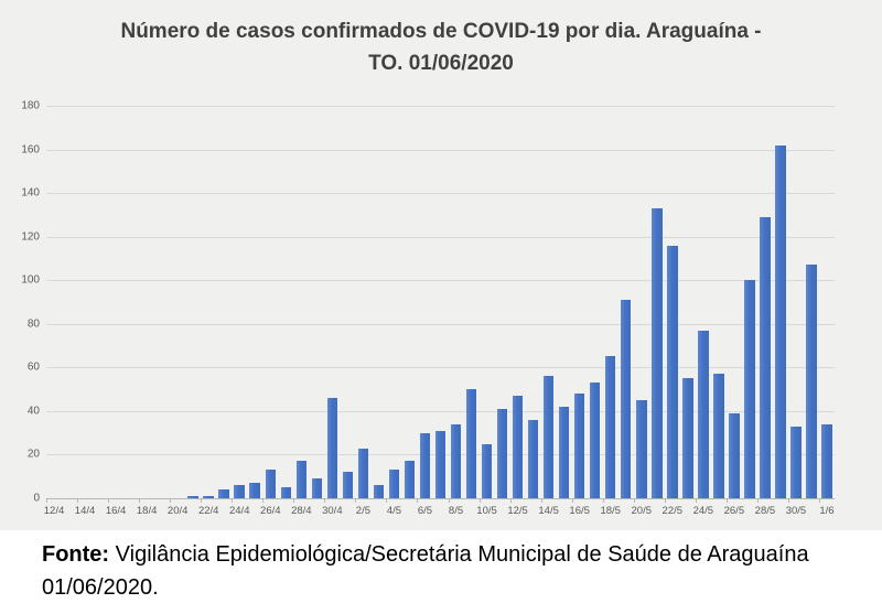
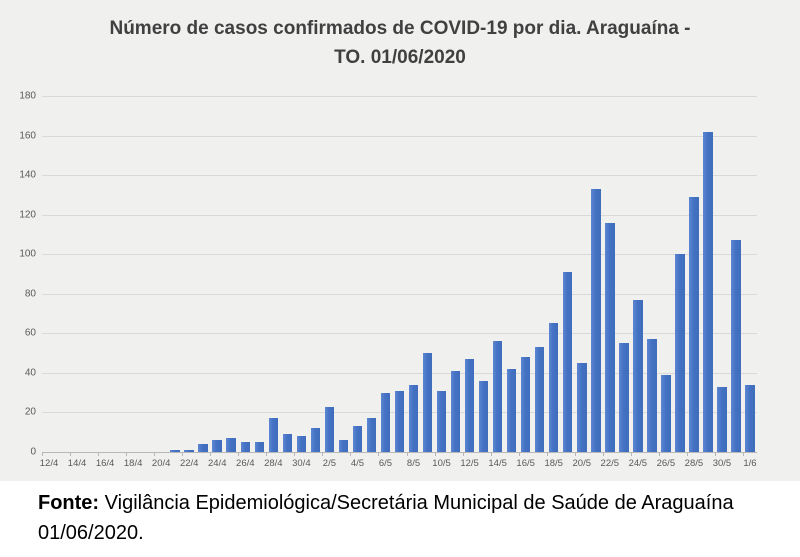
26/4: 13 -> 5
30/4: 46 -> 8
10/5: 25 -> 31
